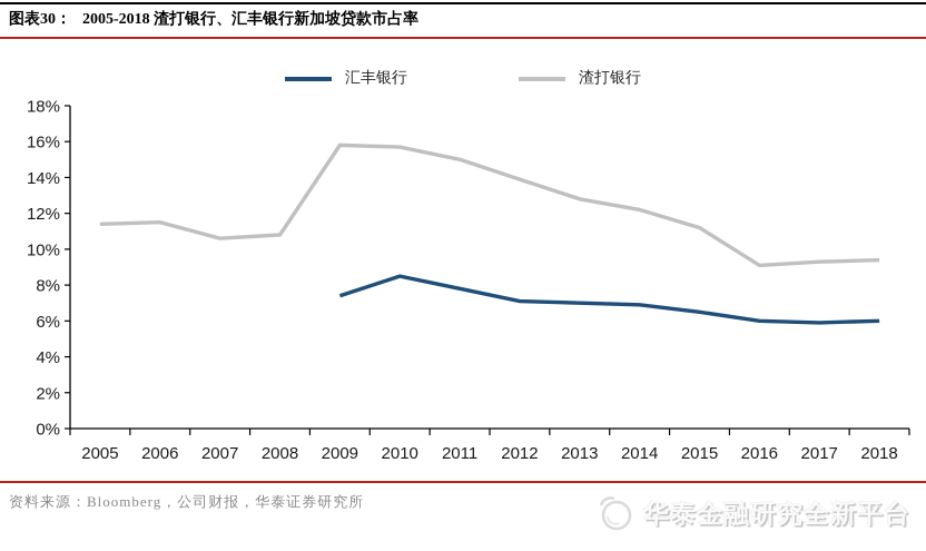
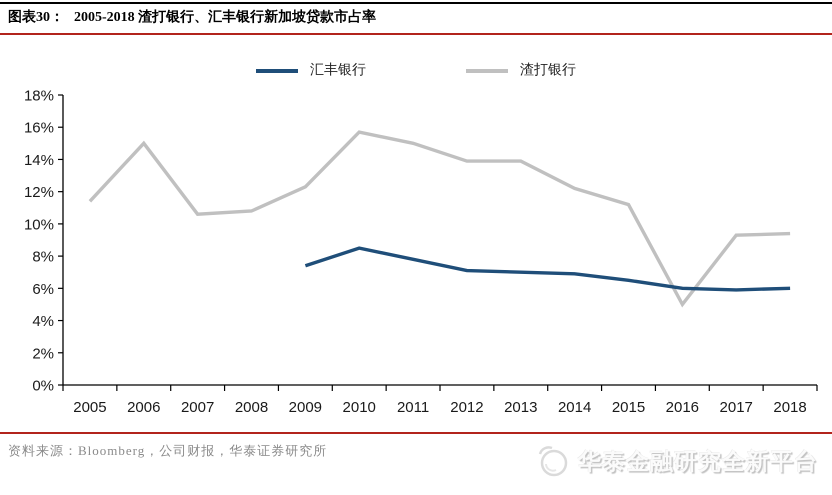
渣打银行/2006: 11.5% -> 15.0%
渣打银行/2009: 15.8% -> 12.3%
渣打银行/2013: 12.8% -> 13.9%
渣打银行/2016: 9.1% -> 5.0%
